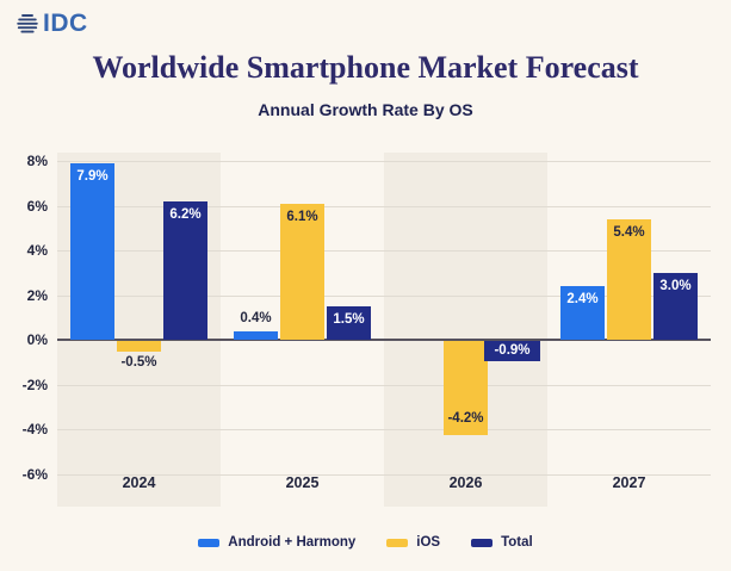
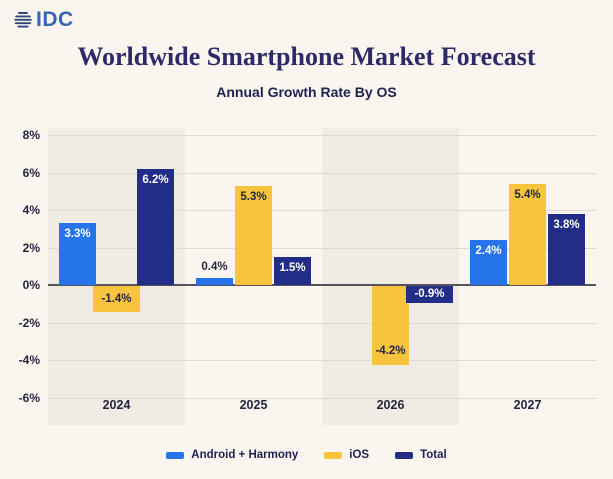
Android + Harmony/2024: 7.9% -> 3.3%
iOS/2024: -0.5% -> -1.4%
iOS/2025: 6.1% -> 5.3%
Total/2027: 3.0% -> 3.8%
